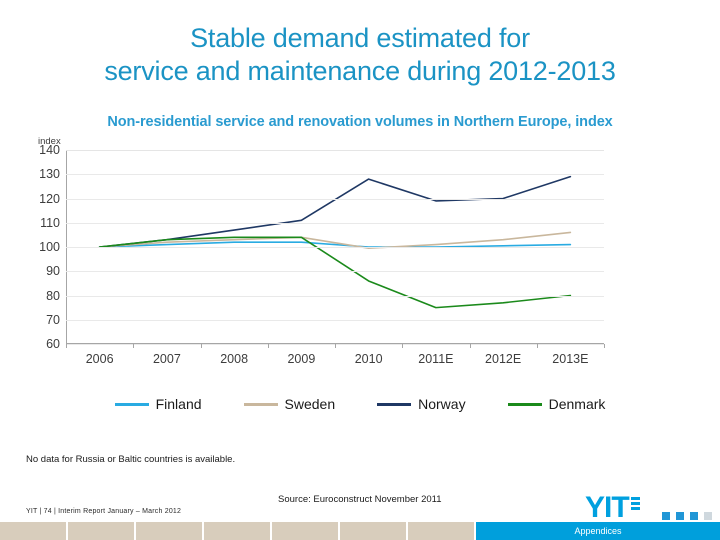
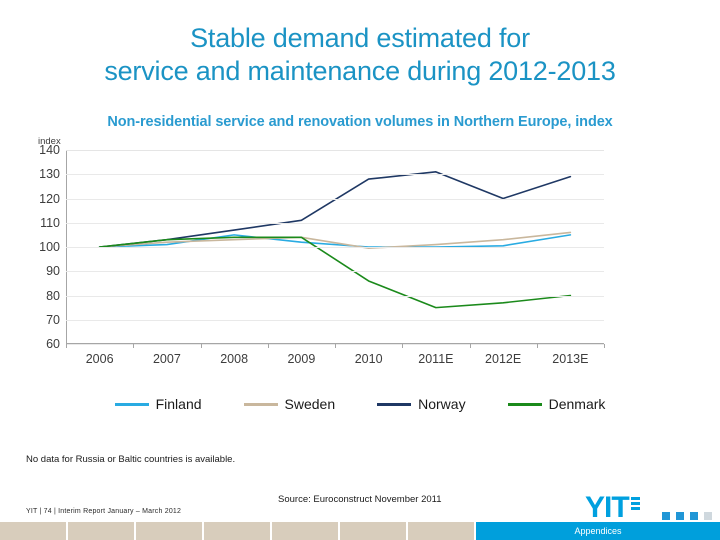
Finland/2008: 102 -> 105
Norway/2011E: 119 -> 131
Finland/2013E: 101 -> 105
